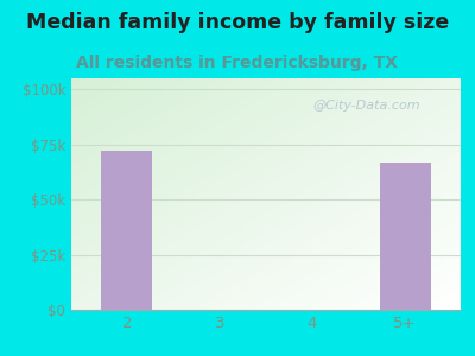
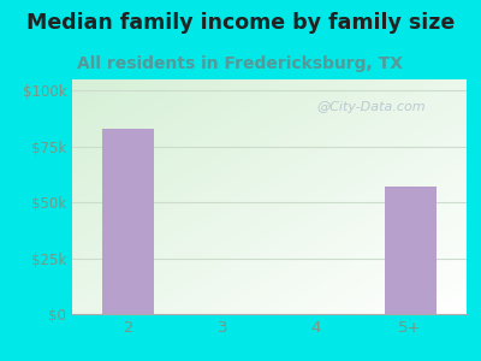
2: $72k -> $83k
5+: $67k -> $57k
